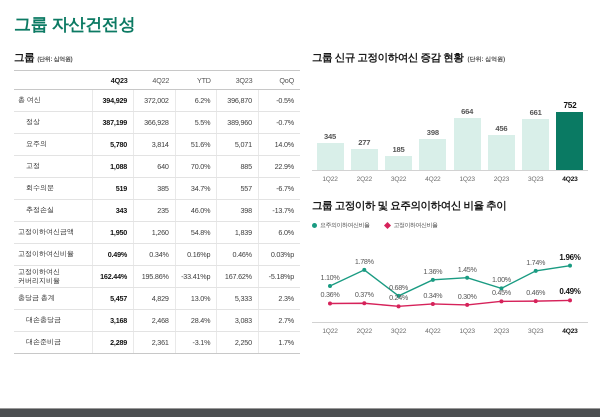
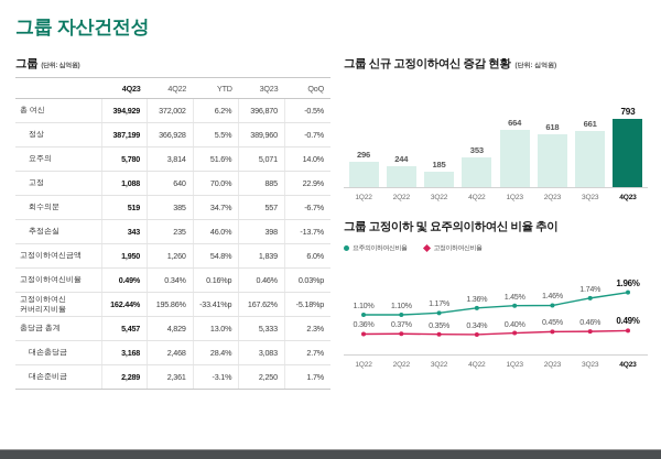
그룹 신규 고정이하여신 증감 현황/1Q22: 345 -> 296
그룹 신규 고정이하여신 증감 현황/2Q22: 277 -> 244
그룹 신규 고정이하여신 증감 현황/4Q22: 398 -> 353
그룹 신규 고정이하여신 증감 현황/2Q23: 456 -> 618
그룹 신규 고정이하여신 증감 현황/4Q23: 752 -> 793
그룹 고정이하 및 요주의이하여신 비율 추이/요주의이하여신비율/2Q22: 1.78% -> 1.10%
그룹 고정이하 및 요주의이하여신 비율 추이/요주의이하여신비율/3Q22: 0.68% -> 1.17%
그룹 고정이하 및 요주의이하여신 비율 추이/고정이하여신비율/3Q22: 0.24% -> 0.35%
그룹 고정이하 및 요주의이하여신 비율 추이/고정이하여신비율/1Q23: 0.30% -> 0.40%
그룹 고정이하 및 요주의이하여신 비율 추이/요주의이하여신비율/2Q23: 1.00% -> 1.46%
